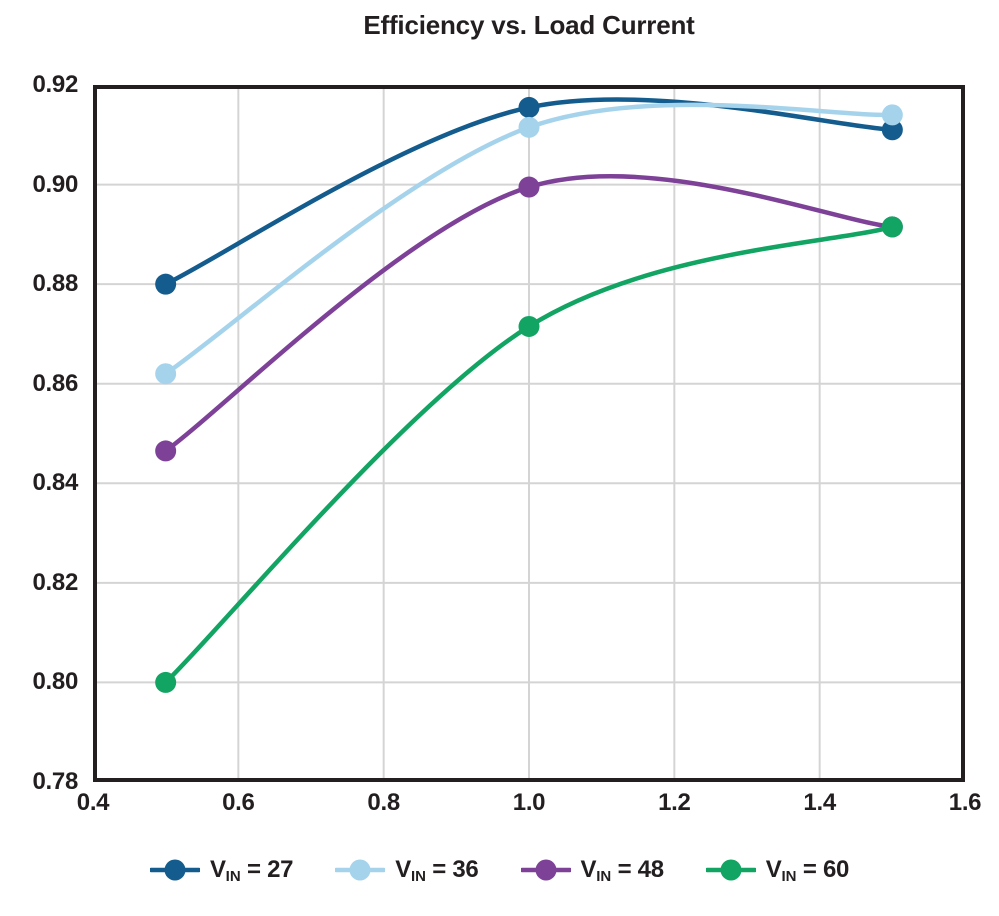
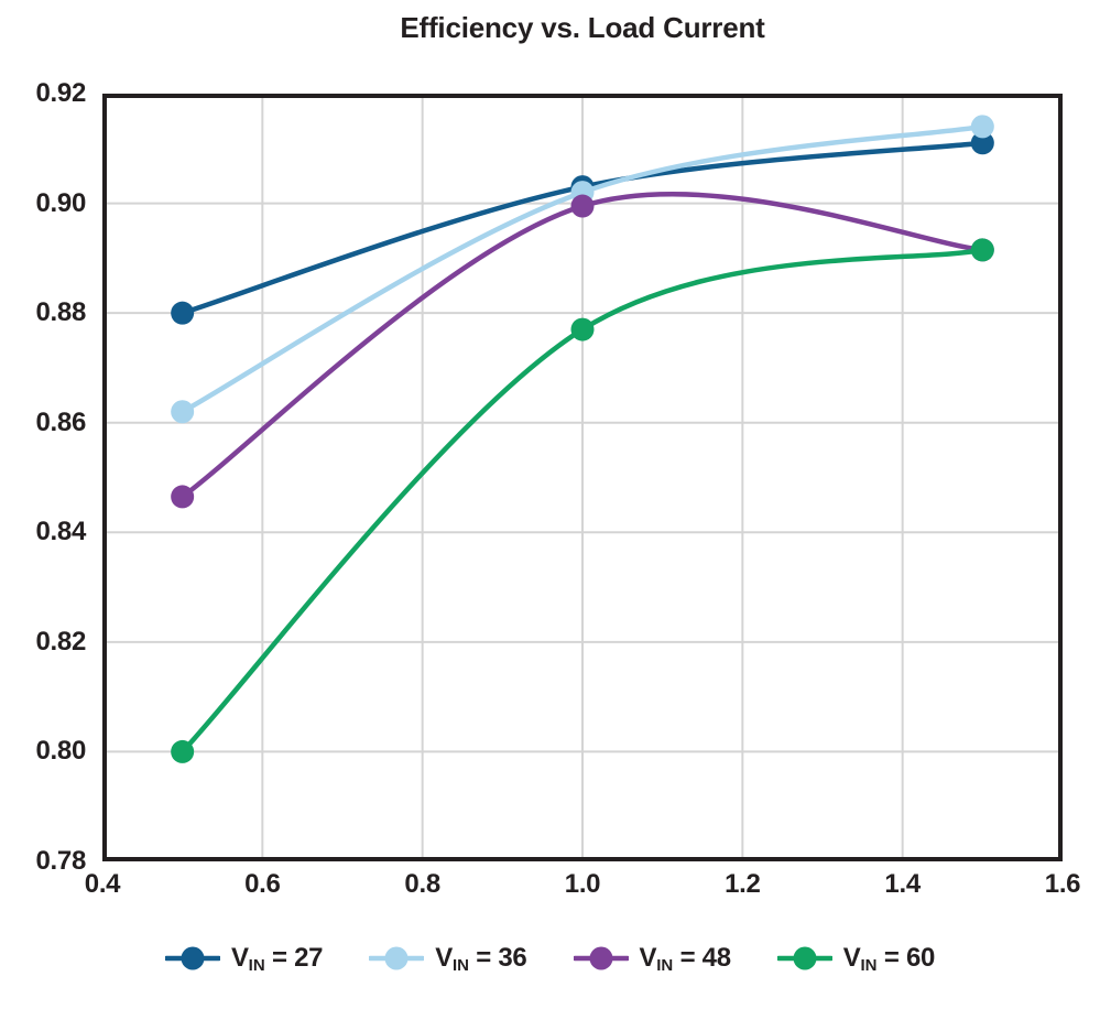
VIN = 27/1.0: 0.915 -> 0.903
VIN = 36/1.0: 0.911 -> 0.902
VIN = 60/1.0: 0.872 -> 0.877
